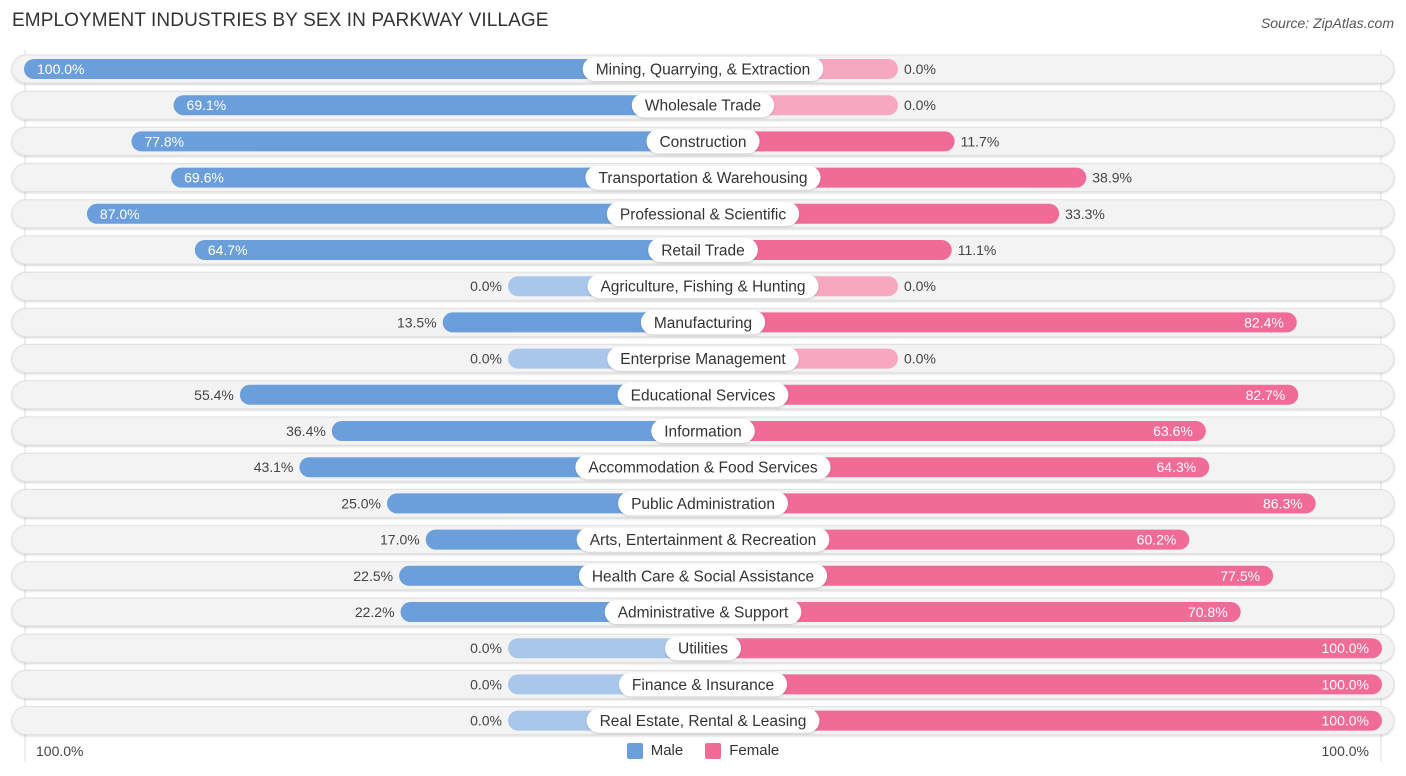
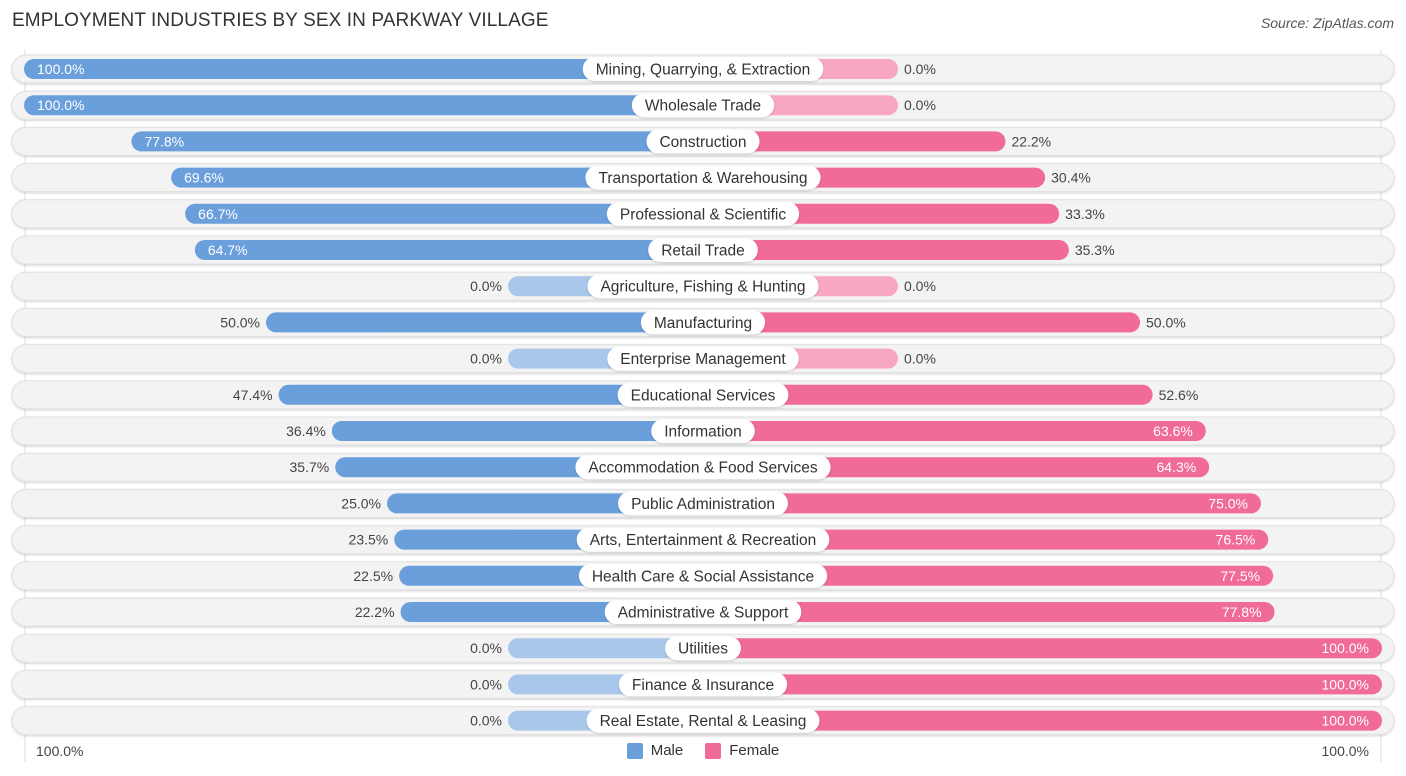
Male/Wholesale Trade: 69.1% -> 100.0%
Female/Construction: 11.7% -> 22.2%
Female/Transportation & Warehousing: 38.9% -> 30.4%
Male/Professional & Scientific: 87.0% -> 66.7%
Female/Retail Trade: 11.1% -> 35.3%
Male/Manufacturing: 13.5% -> 50.0%
Female/Manufacturing: 82.4% -> 50.0%
Male/Educational Services: 55.4% -> 47.4%
Female/Educational Services: 82.7% -> 52.6%
Male/Accommodation & Food Services: 43.1% -> 35.7%
Female/Public Administration: 86.3% -> 75.0%
Male/Arts, Entertainment & Recreation: 17.0% -> 23.5%
Female/Arts, Entertainment & Recreation: 60.2% -> 76.5%
Female/Administrative & Support: 70.8% -> 77.8%
